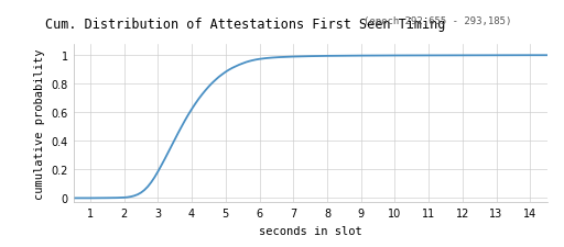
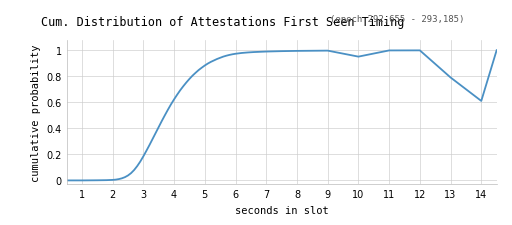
10: 1.00 -> 0.95
13: 1.00 -> 0.79
14: 1.00 -> 0.61
